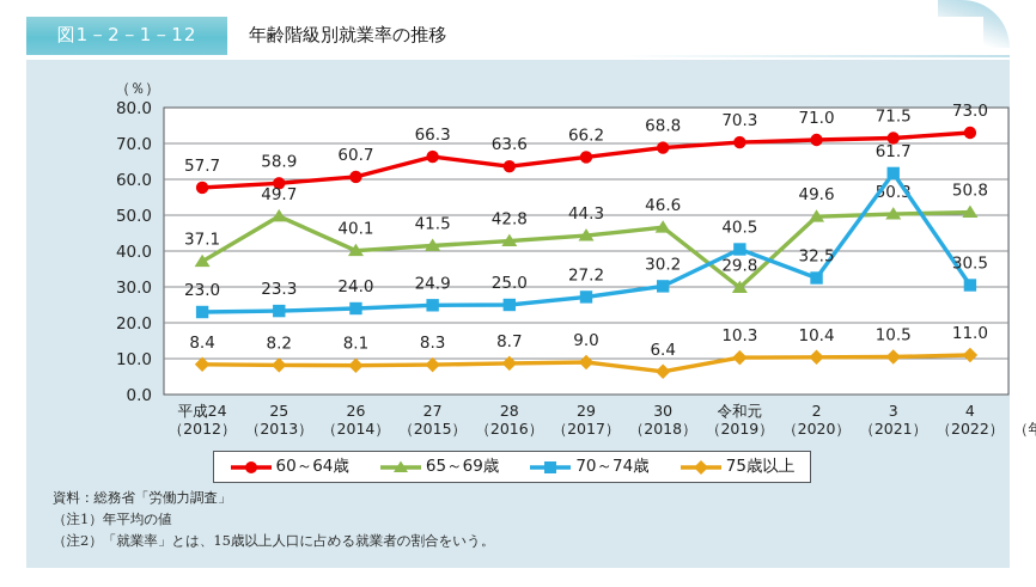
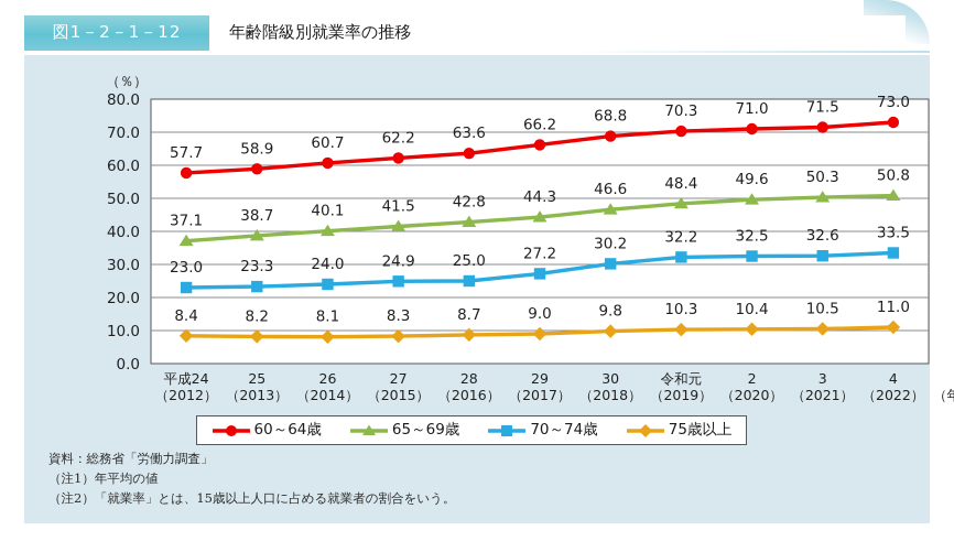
65～69歳/25: 49.7 -> 38.7
60～64歳/27: 66.3 -> 62.2
75歳以上/30: 6.4 -> 9.8
65～69歳/令和元: 29.8 -> 48.4
70～74歳/令和元: 40.5 -> 32.2
70～74歳/3: 61.7 -> 32.6
70～74歳/4: 30.5 -> 33.5
